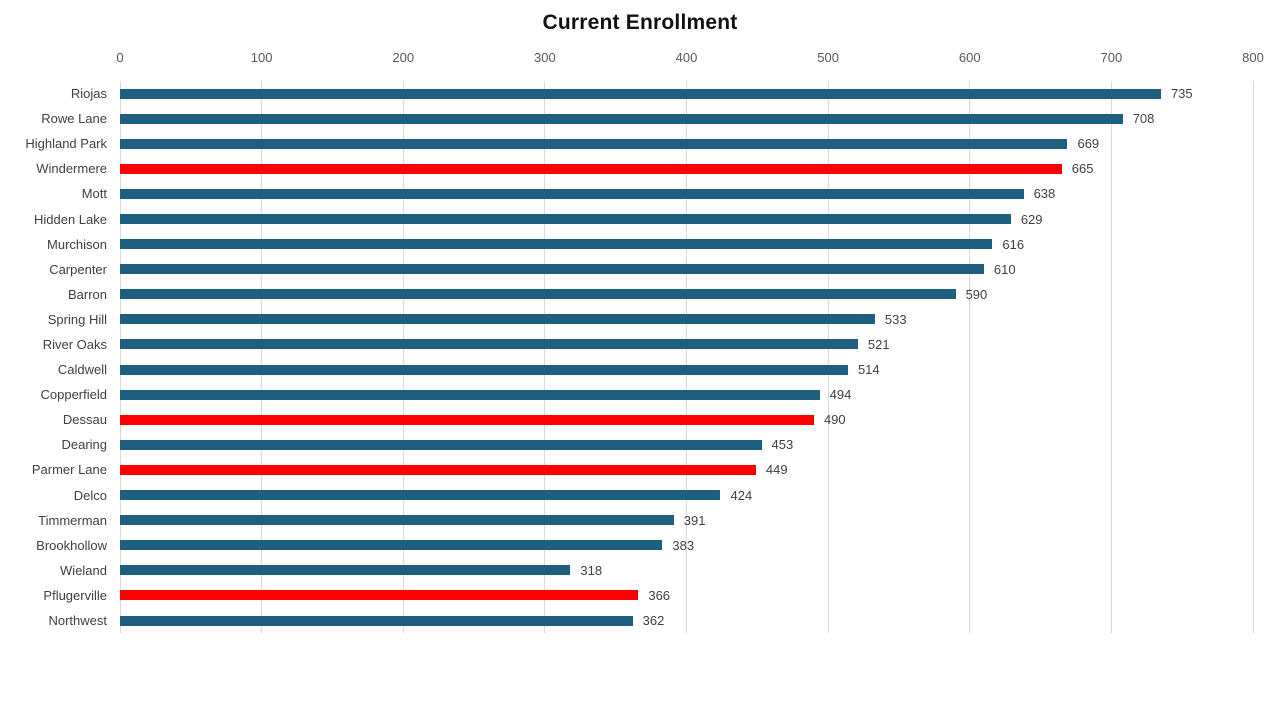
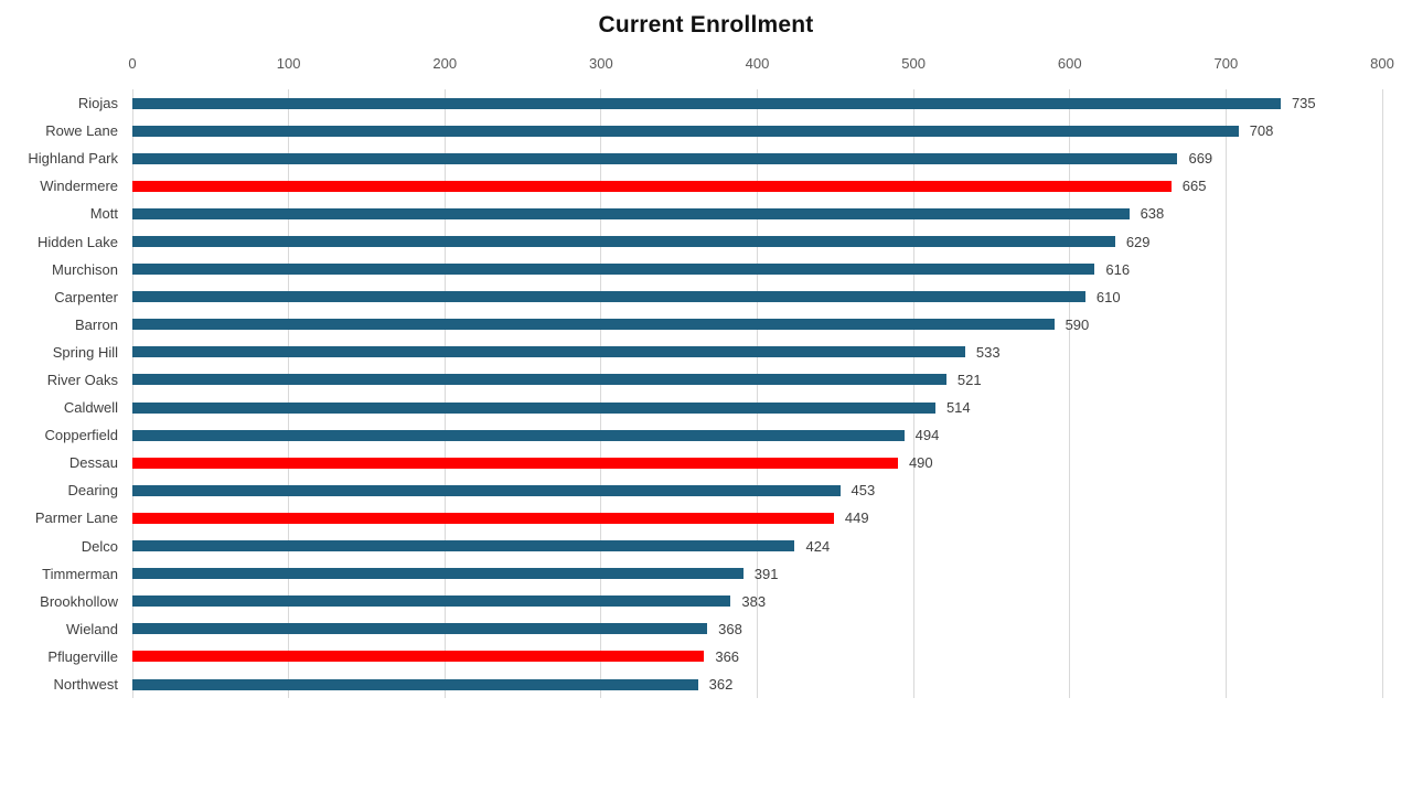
Wieland: 318 -> 368
